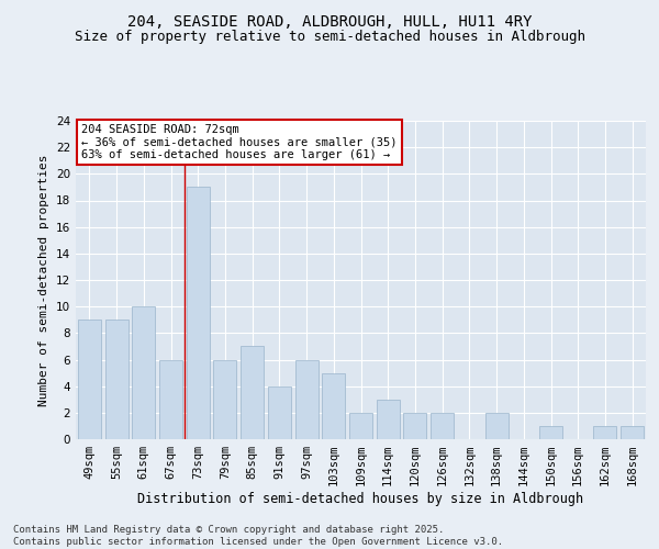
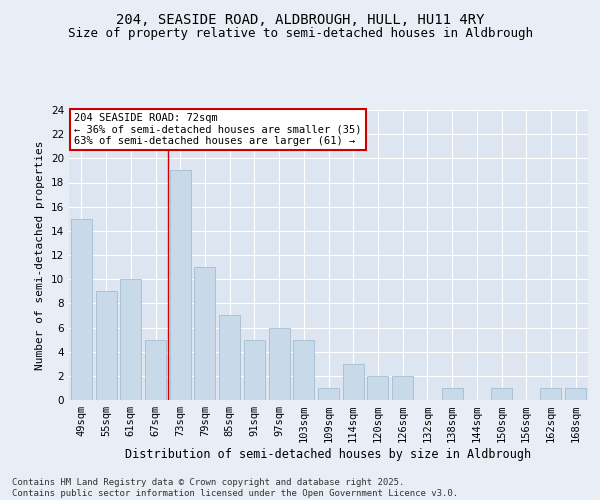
49sqm: 9 -> 15
67sqm: 6 -> 5
79sqm: 6 -> 11
91sqm: 4 -> 5
109sqm: 2 -> 1
138sqm: 2 -> 1
